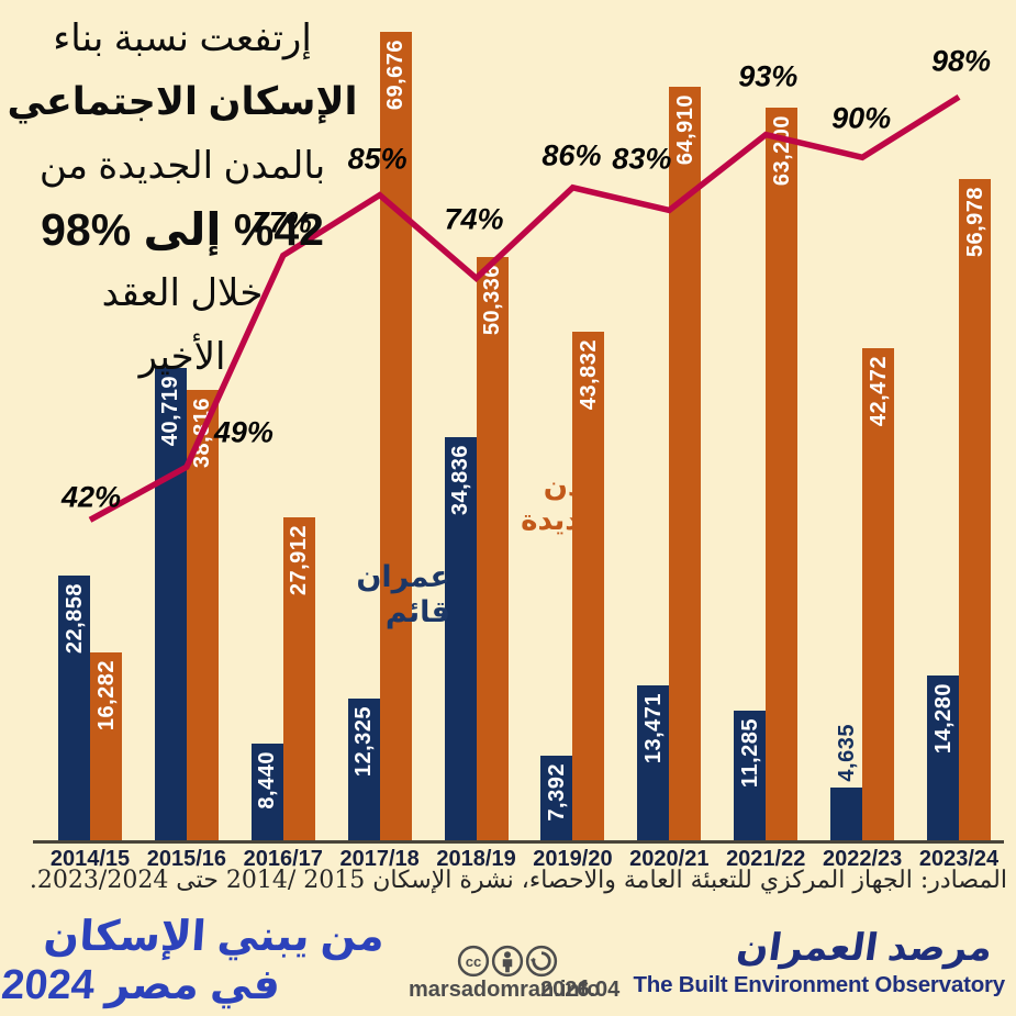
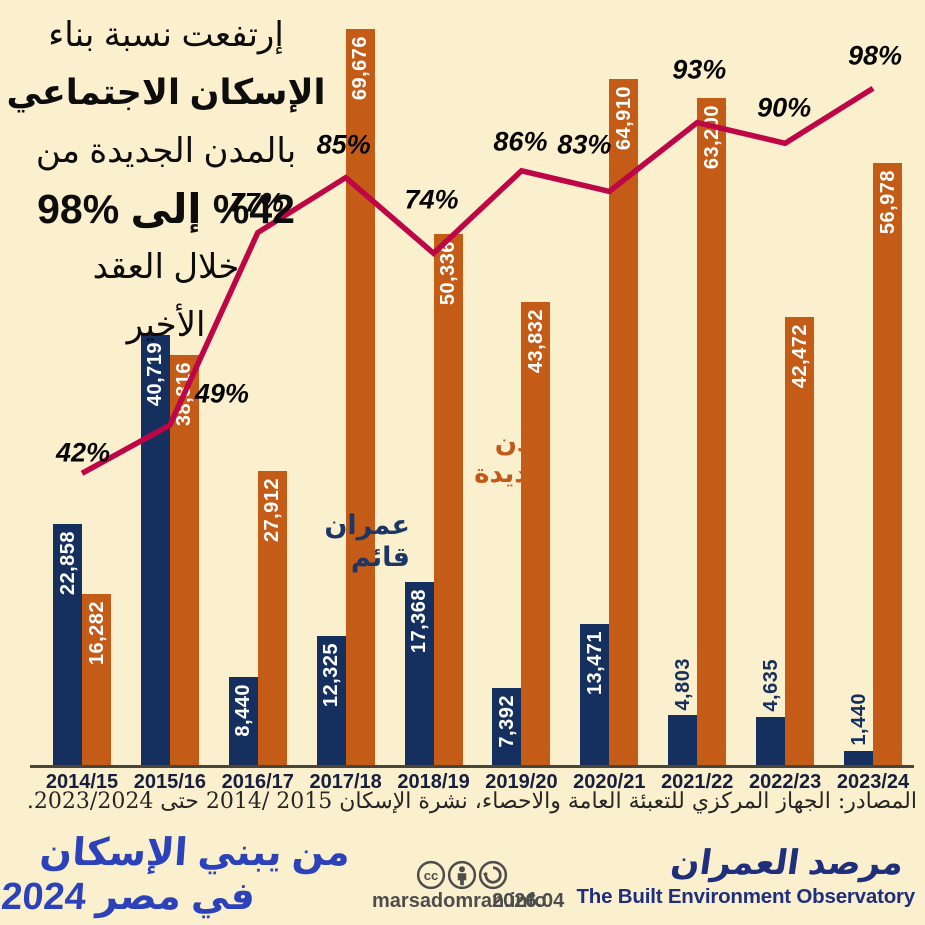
عمران قائم/2018/19: 34,836 -> 17,368
عمران قائم/2021/22: 11,285 -> 4,803
عمران قائم/2023/24: 14,280 -> 1,440
